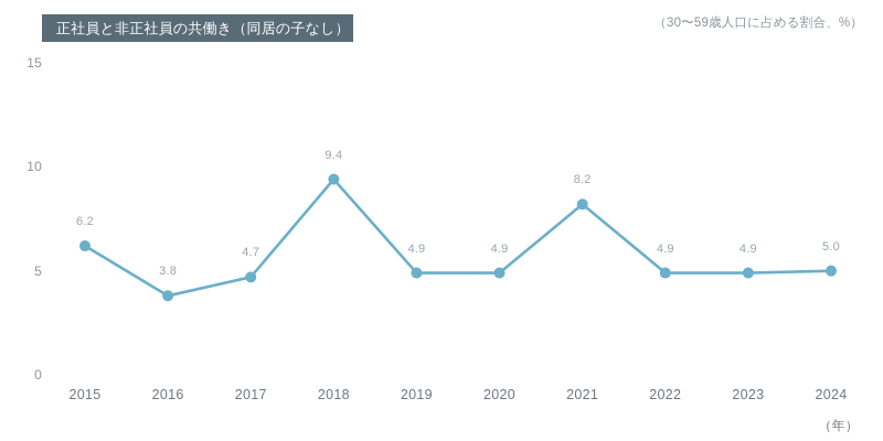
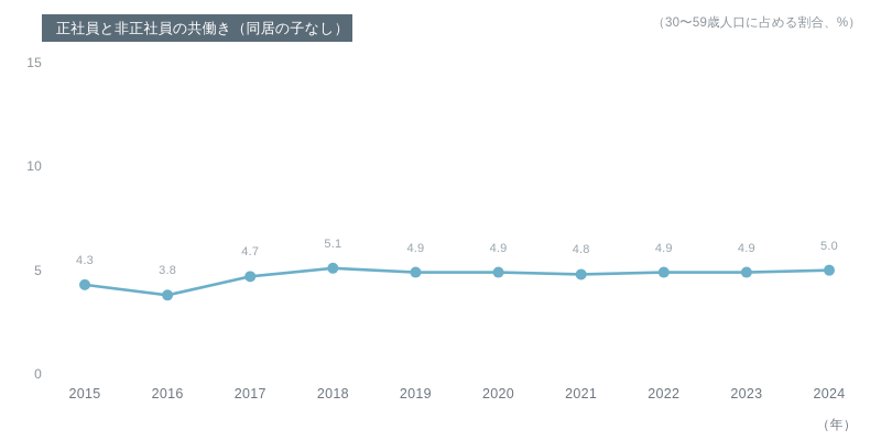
2015: 6.2 -> 4.3
2018: 9.4 -> 5.1
2021: 8.2 -> 4.8
